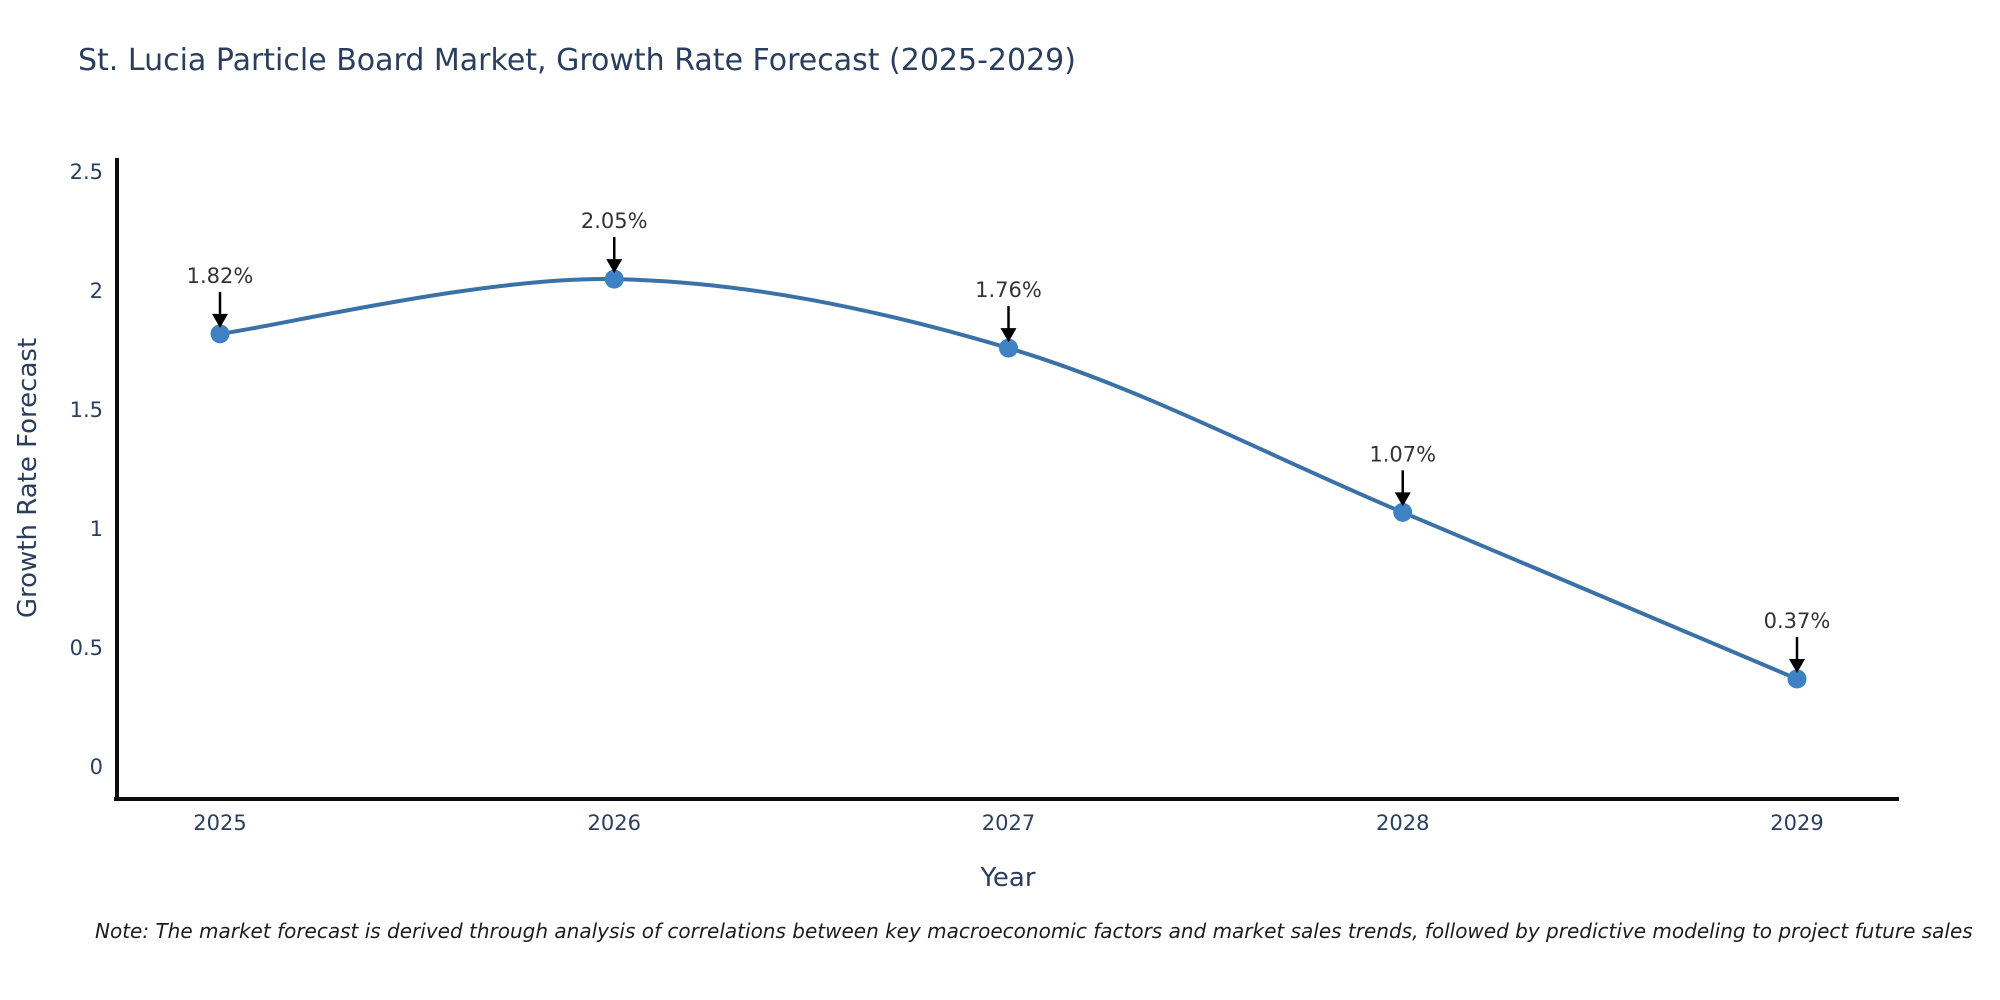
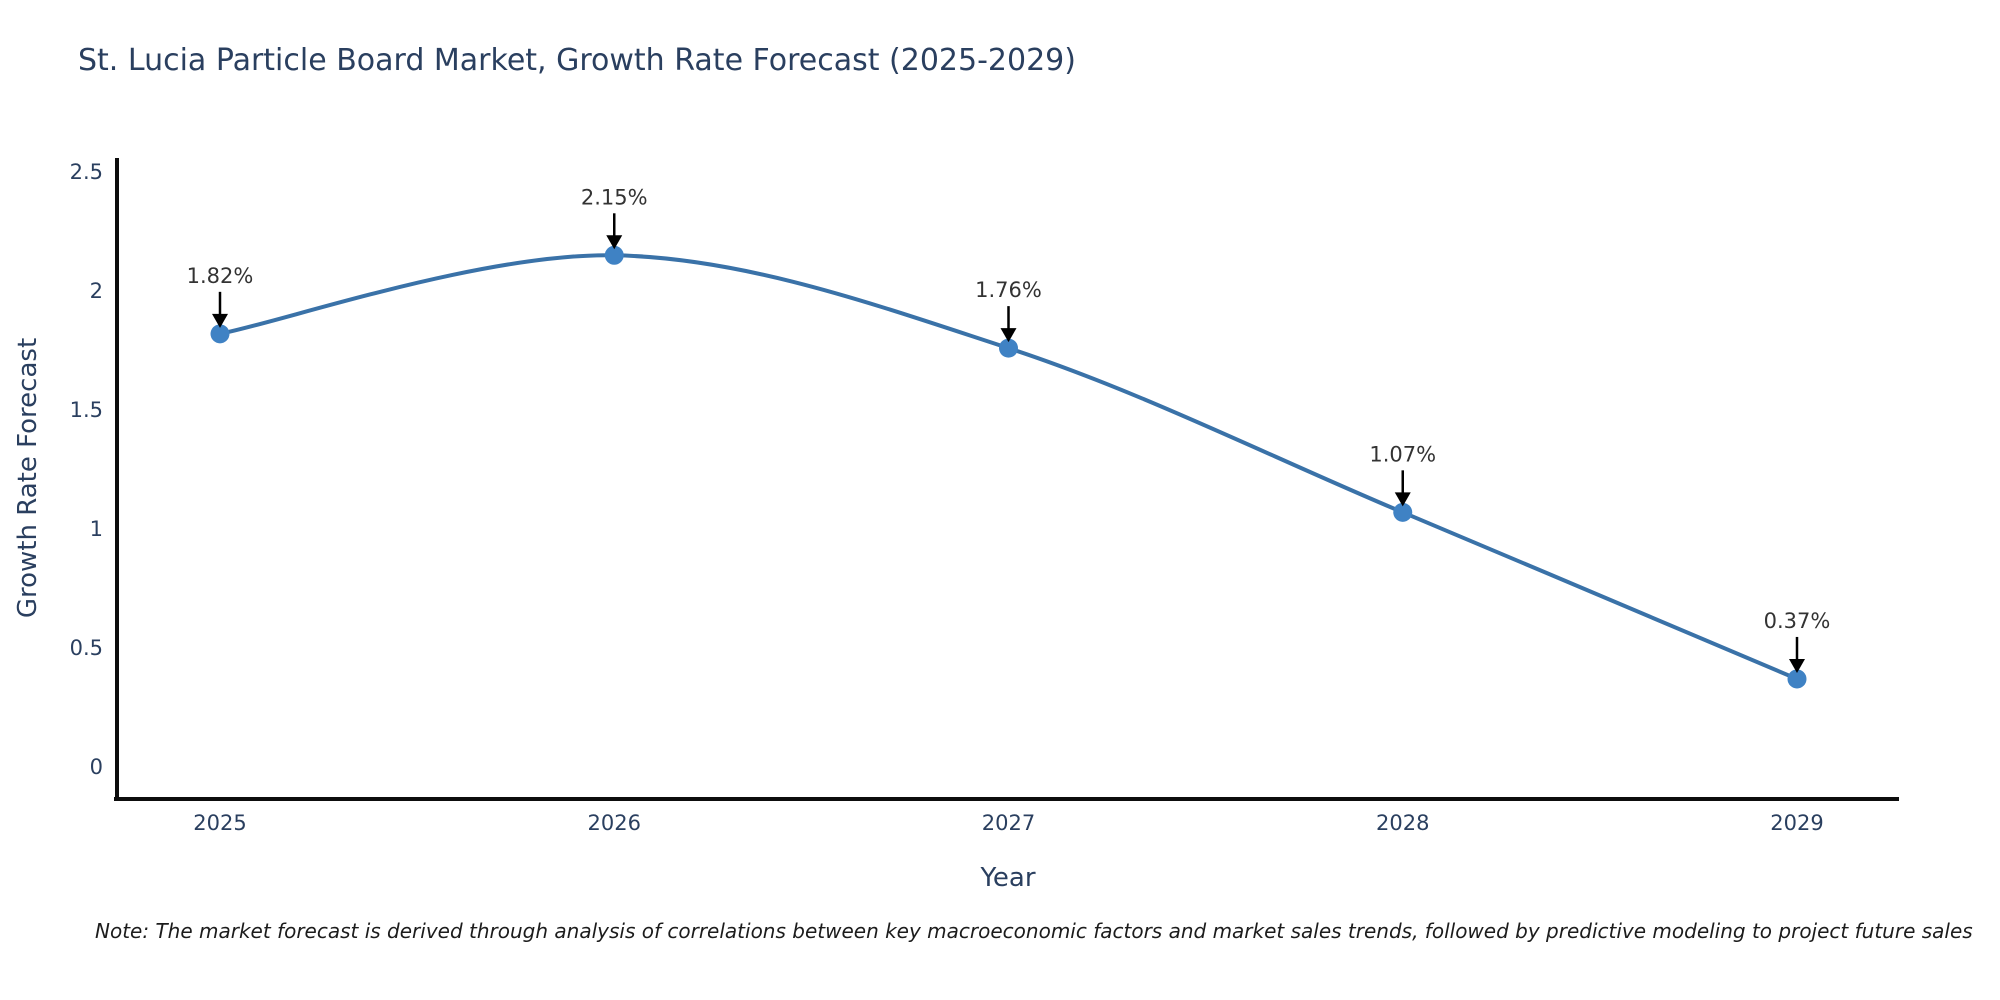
2026: 2.05% -> 2.15%
